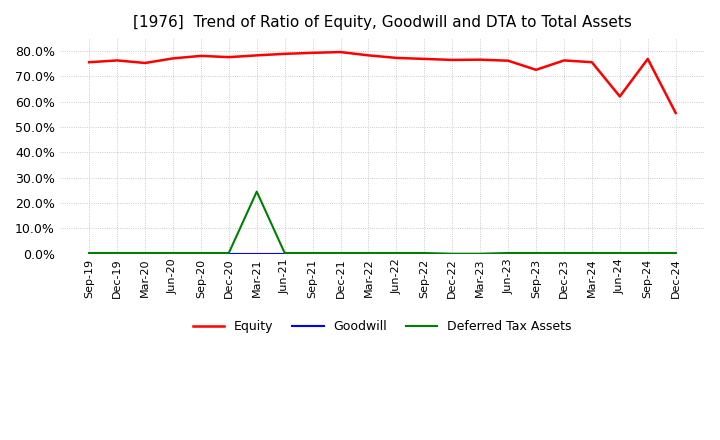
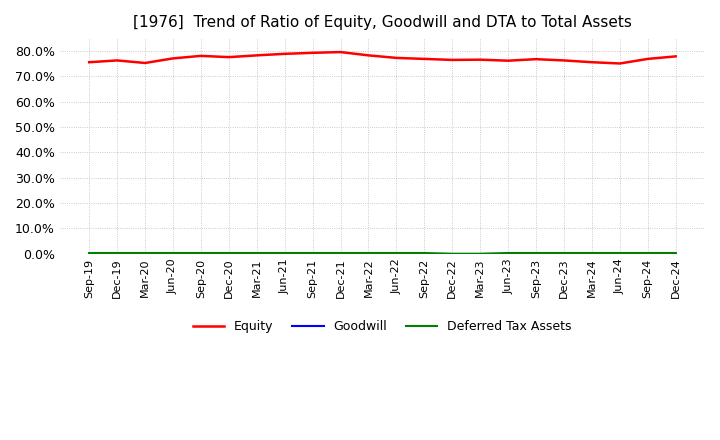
Deferred Tax Assets/Mar-21: 24.5% -> 0.3%
Equity/Sep-23: 72.5% -> 76.7%
Equity/Jun-24: 62.0% -> 75.0%
Equity/Dec-24: 55.5% -> 77.8%
